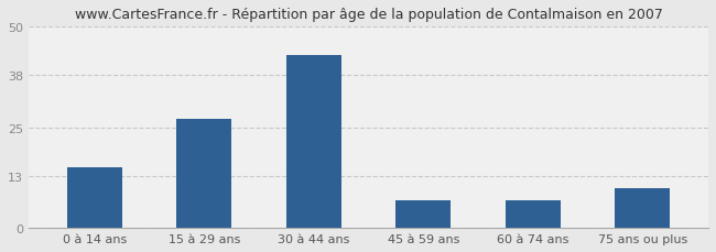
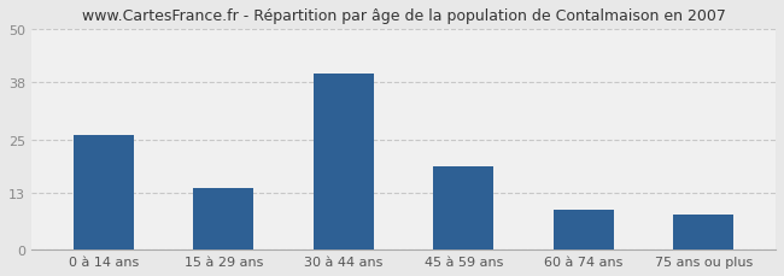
0 à 14 ans: 15 -> 26
15 à 29 ans: 27 -> 14
30 à 44 ans: 43 -> 40
45 à 59 ans: 7 -> 19
60 à 74 ans: 7 -> 9
75 ans ou plus: 10 -> 8
